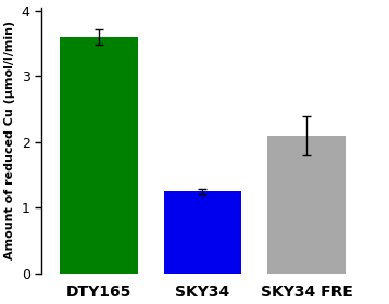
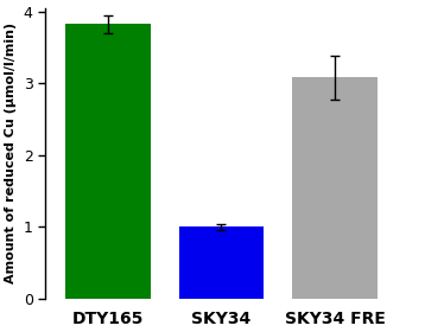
DTY165: 3.60 -> 3.82
SKY34: 1.25 -> 1.00
SKY34 FRE: 2.10 -> 3.08
